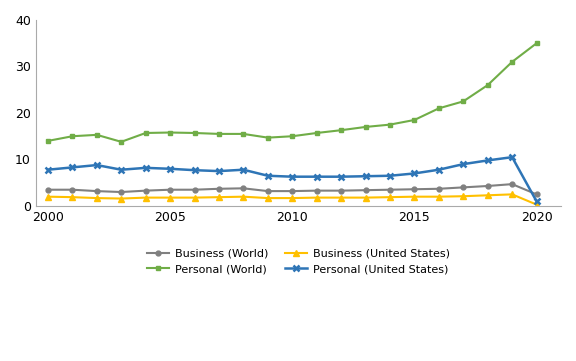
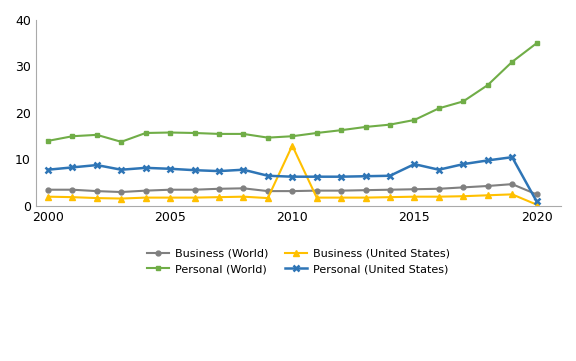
Business (United States)/2010: 1.7 -> 13.0
Personal (United States)/2015: 7.0 -> 9.0
